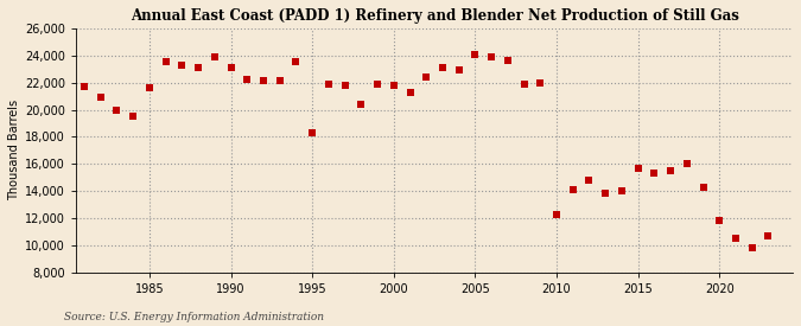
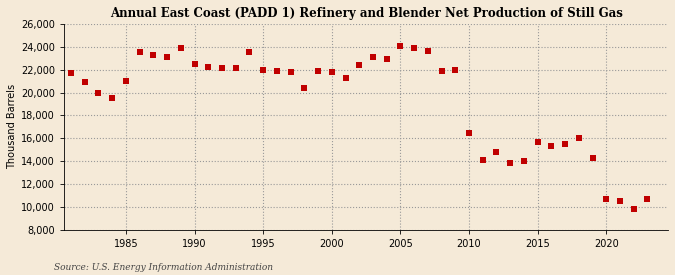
1985: 21,600 -> 21,000
1990: 23,100 -> 22,500
1995: 18,300 -> 22,000
2010: 12,300 -> 16,500
2020: 11,800 -> 10,700
